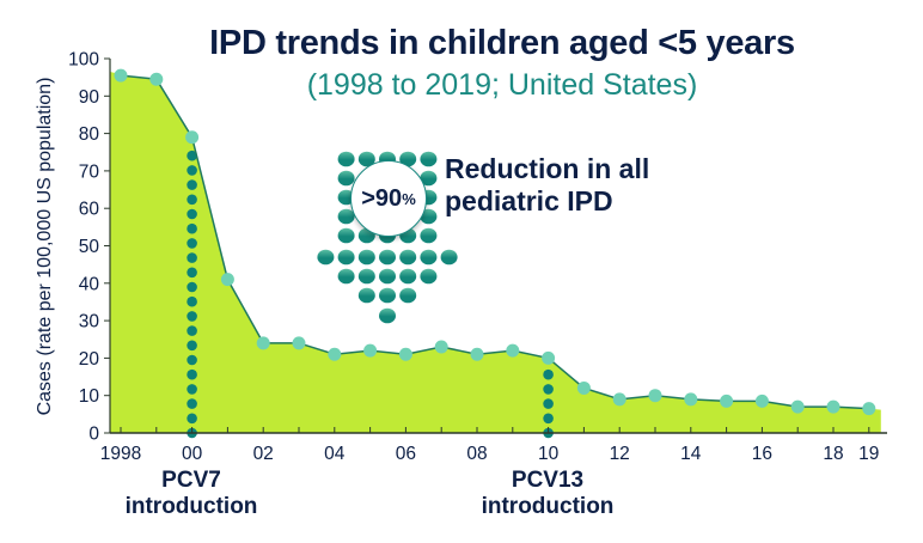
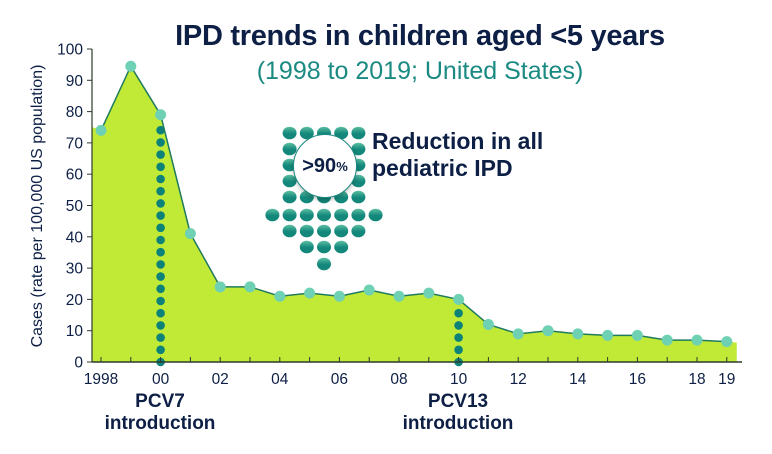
1998: 96 -> 74
